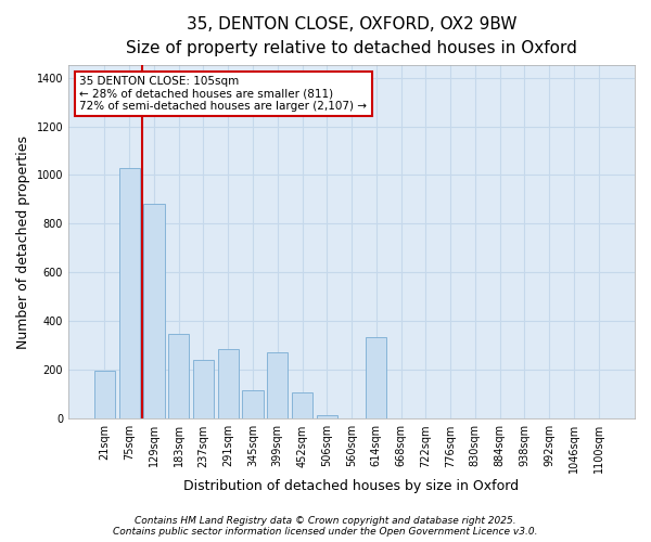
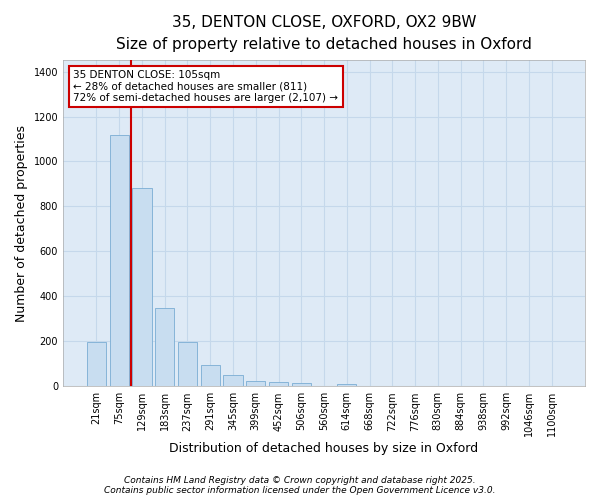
75sqm: 1030 -> 1120
237sqm: 240 -> 195
291sqm: 285 -> 95
345sqm: 115 -> 50
399sqm: 275 -> 22
452sqm: 110 -> 18
614sqm: 335 -> 12
